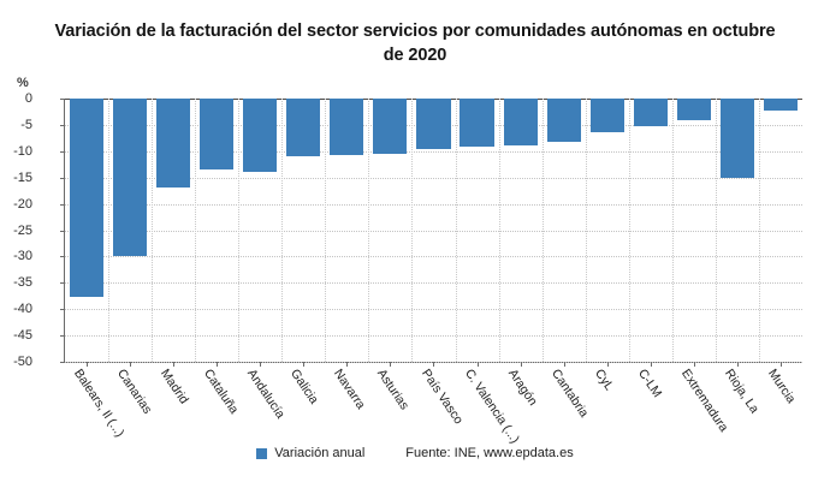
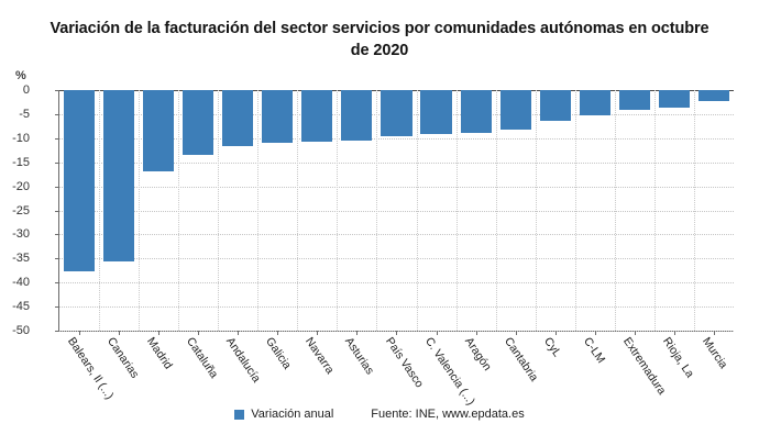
Canarias: -30 -> -36
Andalucía: -14 -> -12
Rioja, La: -15 -> -4
